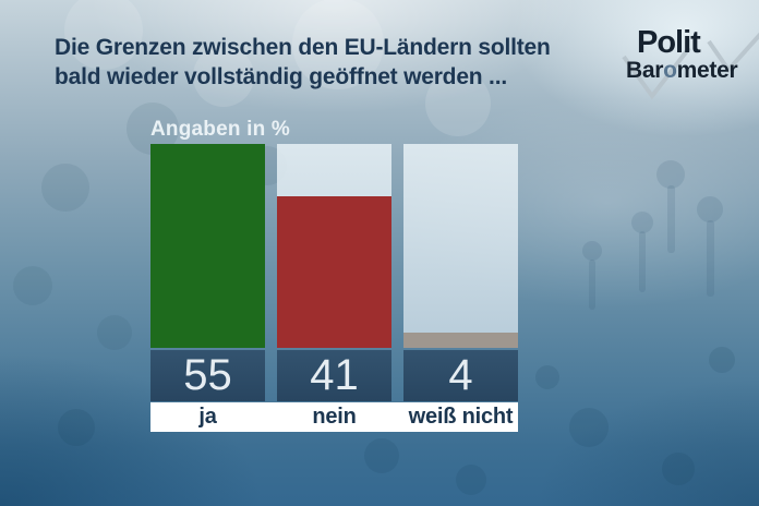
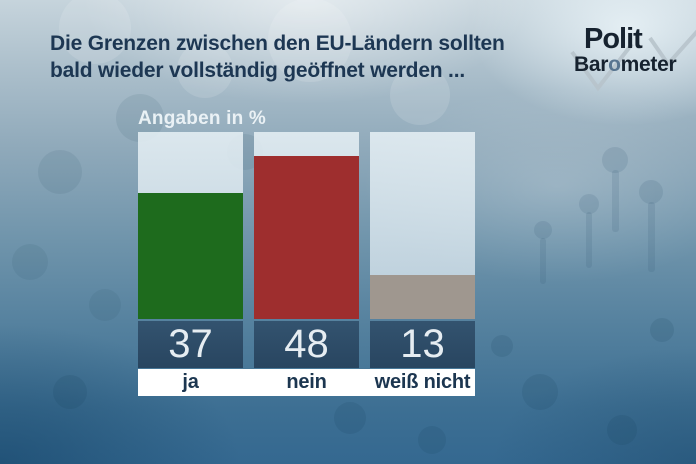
ja: 55 -> 37
nein: 41 -> 48
weiß nicht: 4 -> 13
